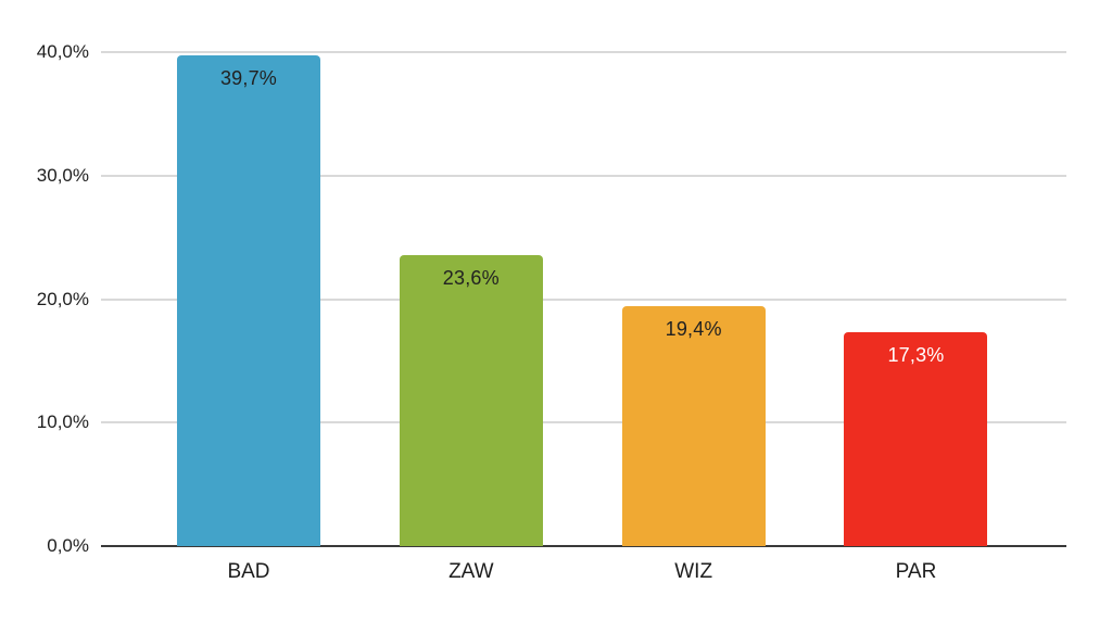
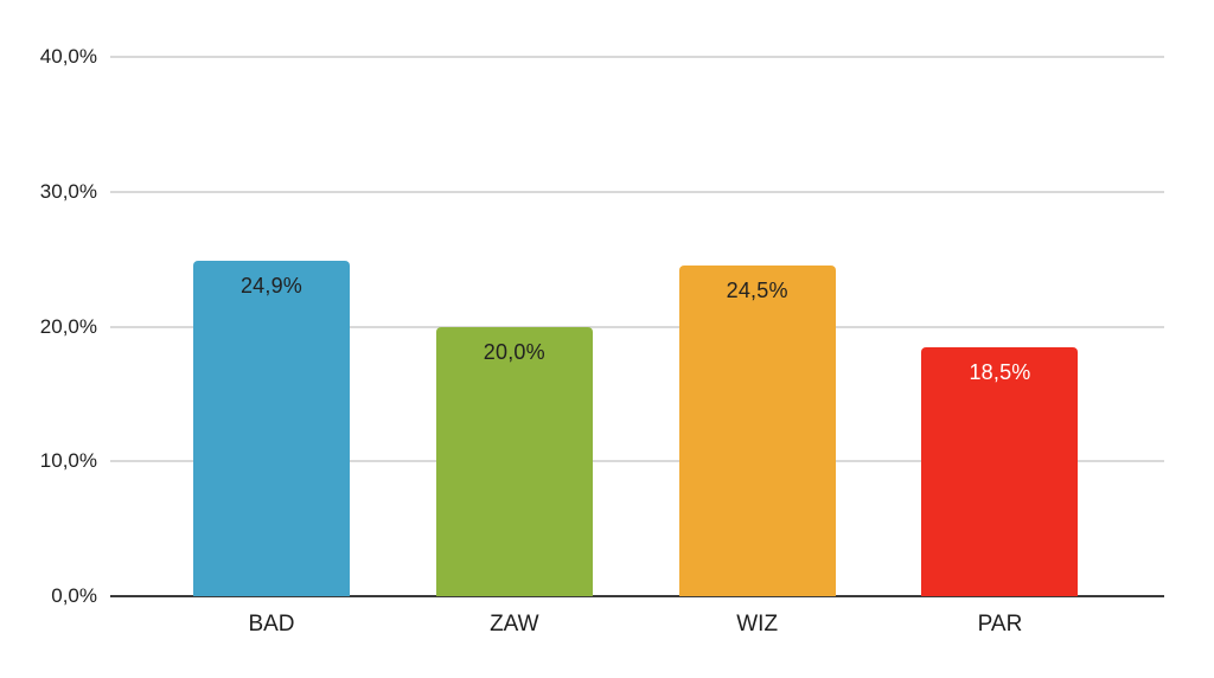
BAD: 39,7% -> 24,9%
ZAW: 23,6% -> 20,0%
WIZ: 19,4% -> 24,5%
PAR: 17,3% -> 18,5%
